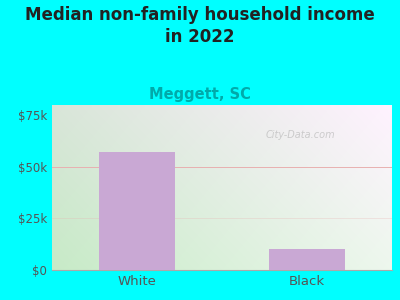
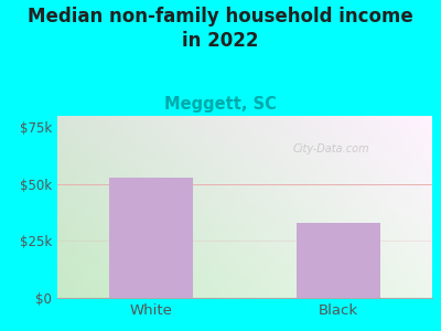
White: $57k -> $53k
Black: $10k -> $33k
